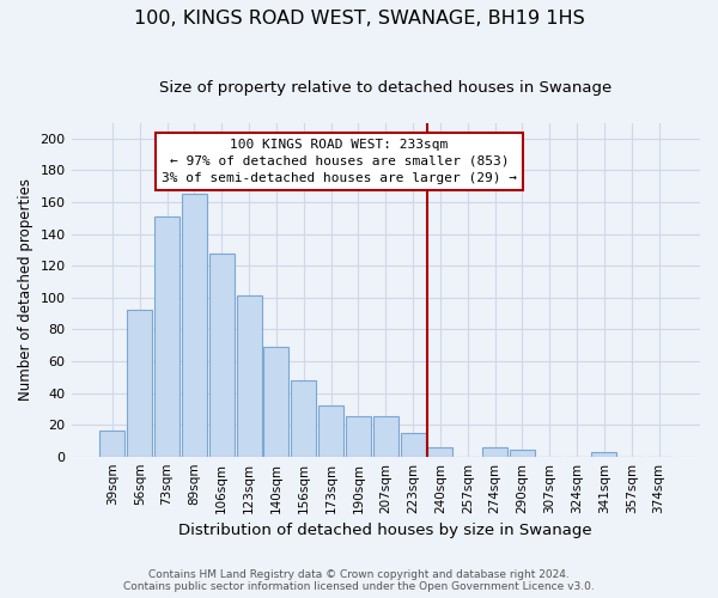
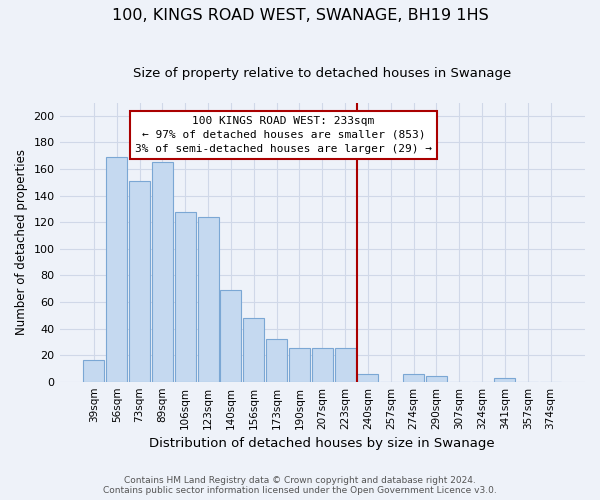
56sqm: 92 -> 169
123sqm: 101 -> 124
223sqm: 15 -> 25
